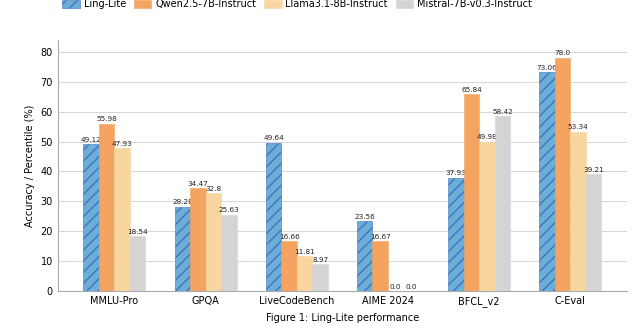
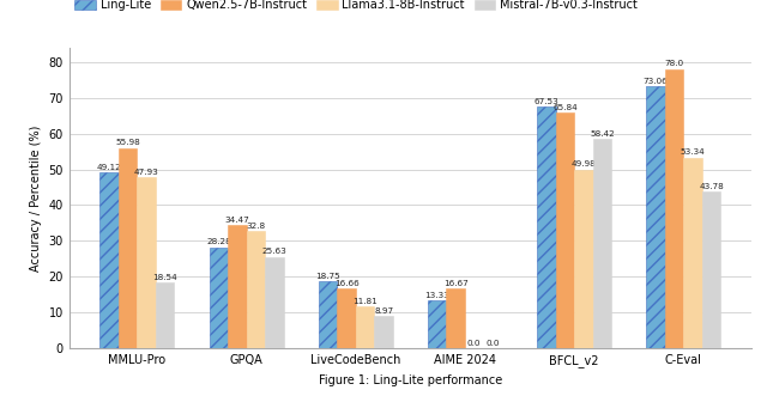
Ling-Lite/LiveCodeBench: 49.64 -> 18.75
Ling-Lite/AIME 2024: 23.56 -> 13.33
Ling-Lite/BFCL_v2: 37.93 -> 67.53
Mistral-7B-v0.3-Instruct/C-Eval: 39.21 -> 43.78
